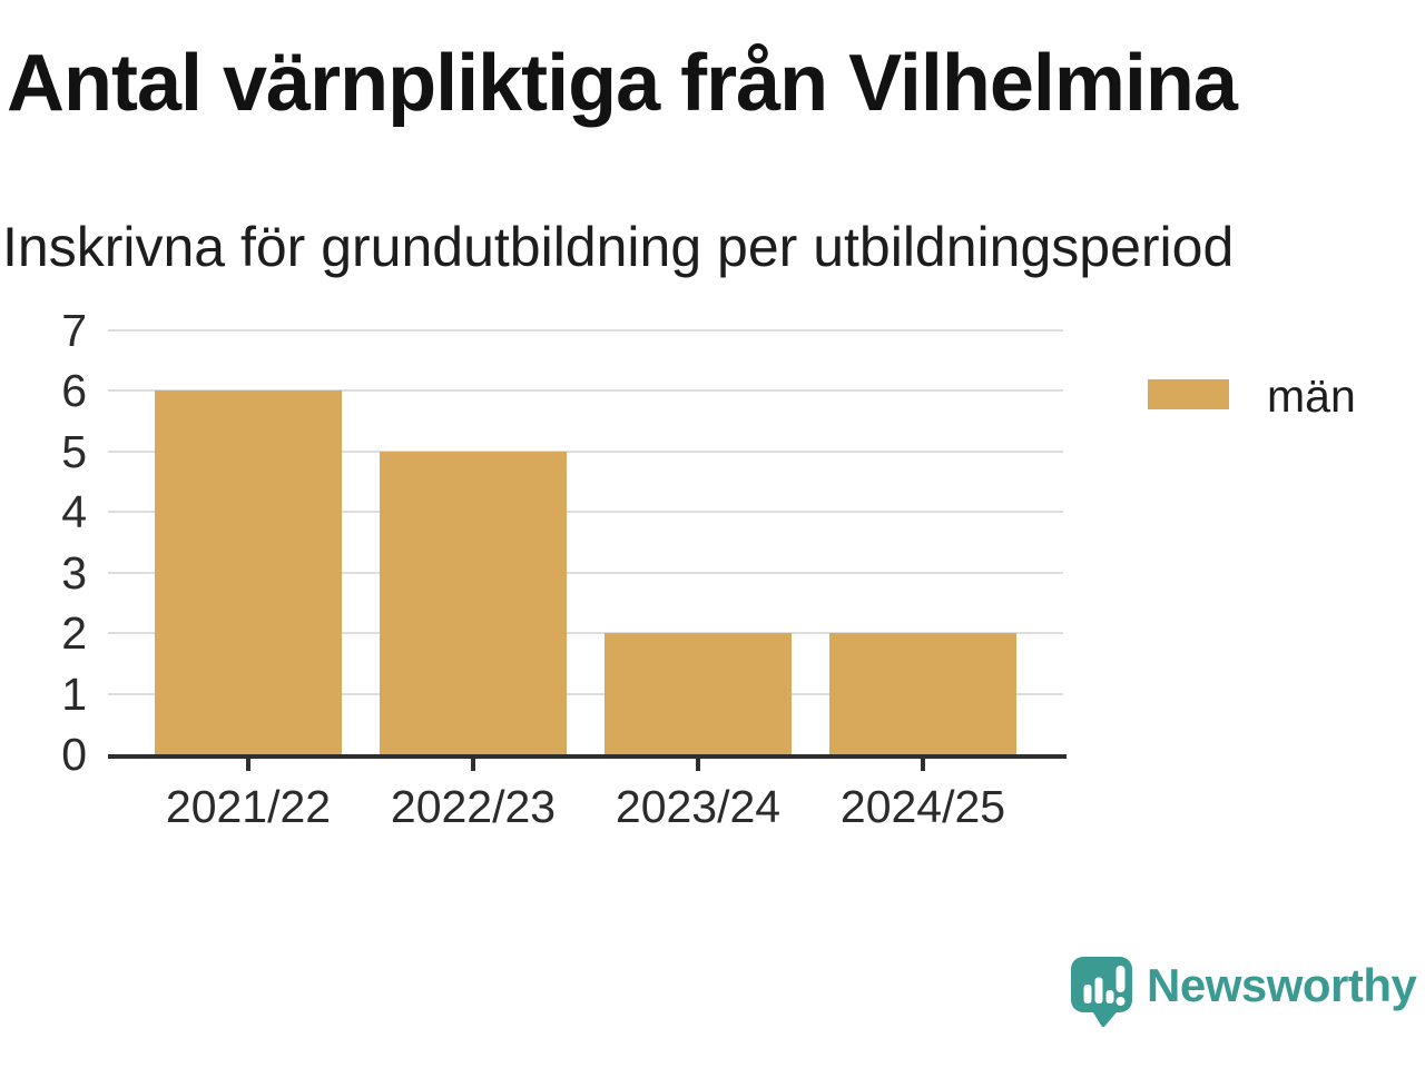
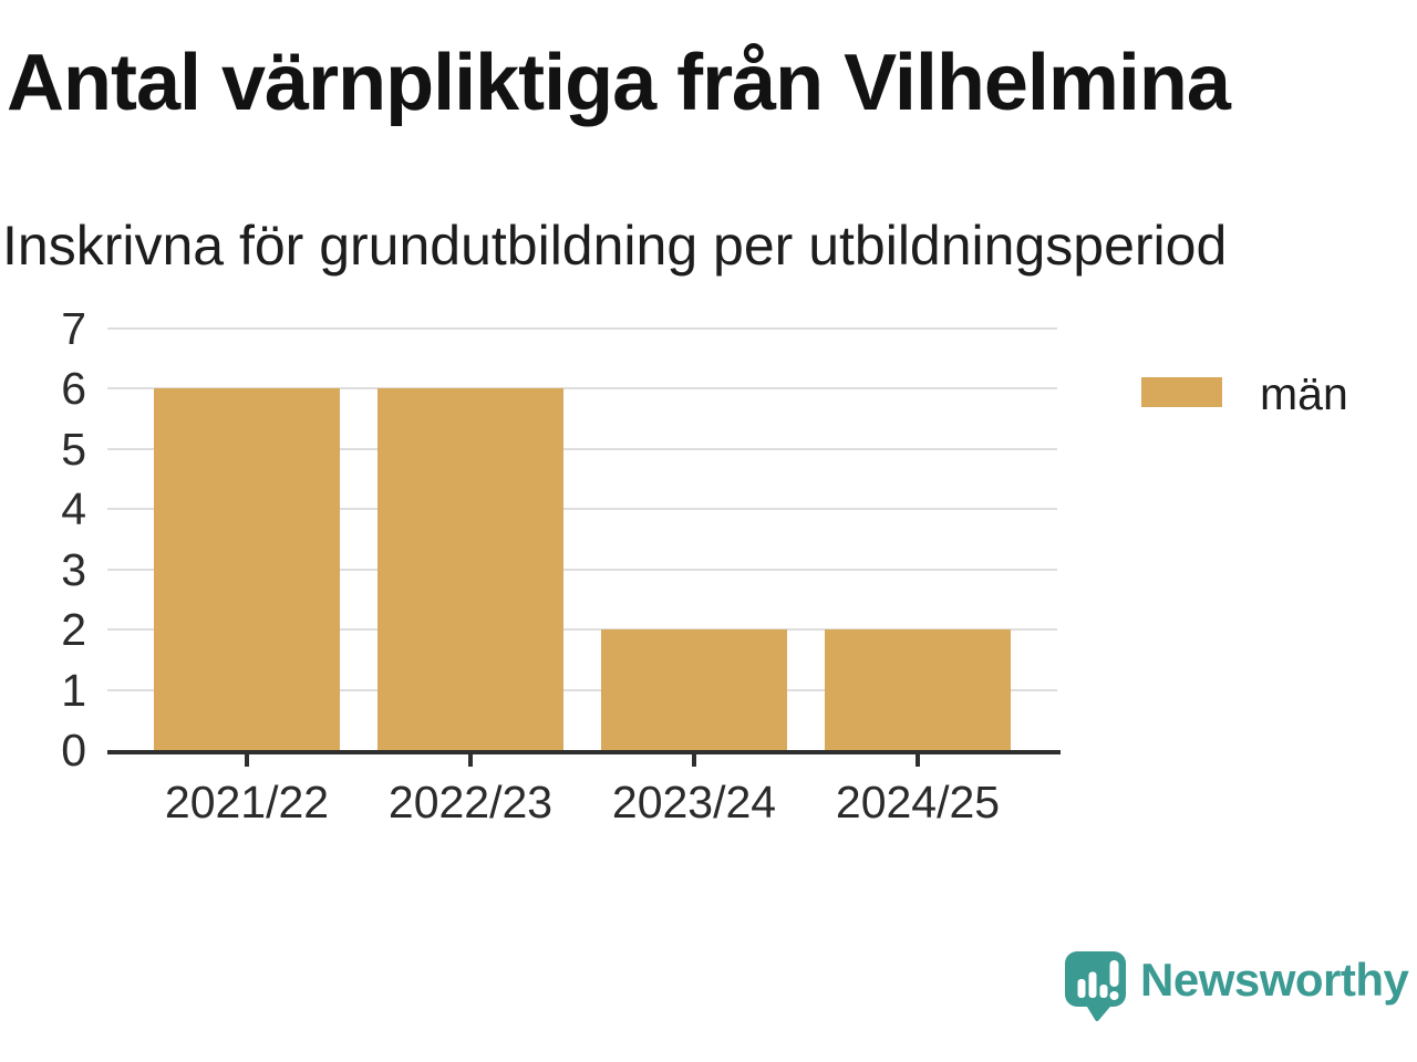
2022/23: 5 -> 6
